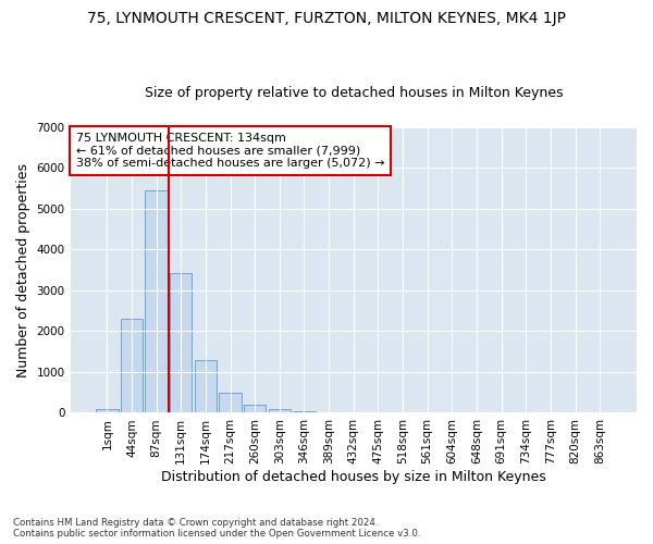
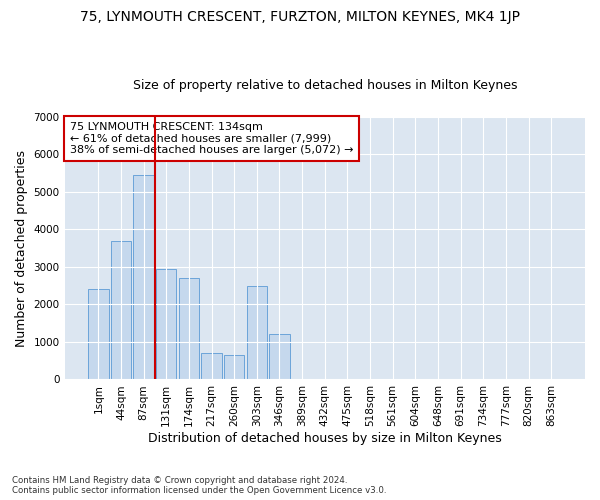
1sqm: 100 -> 2400
44sqm: 2300 -> 3700
131sqm: 3420 -> 2950
174sqm: 1300 -> 2700
217sqm: 480 -> 700
260sqm: 190 -> 650
303sqm: 100 -> 2500
346sqm: 50 -> 1200
